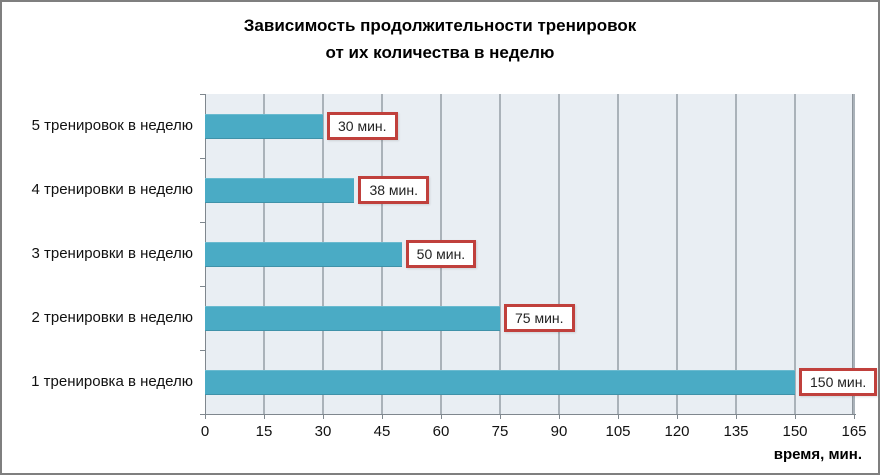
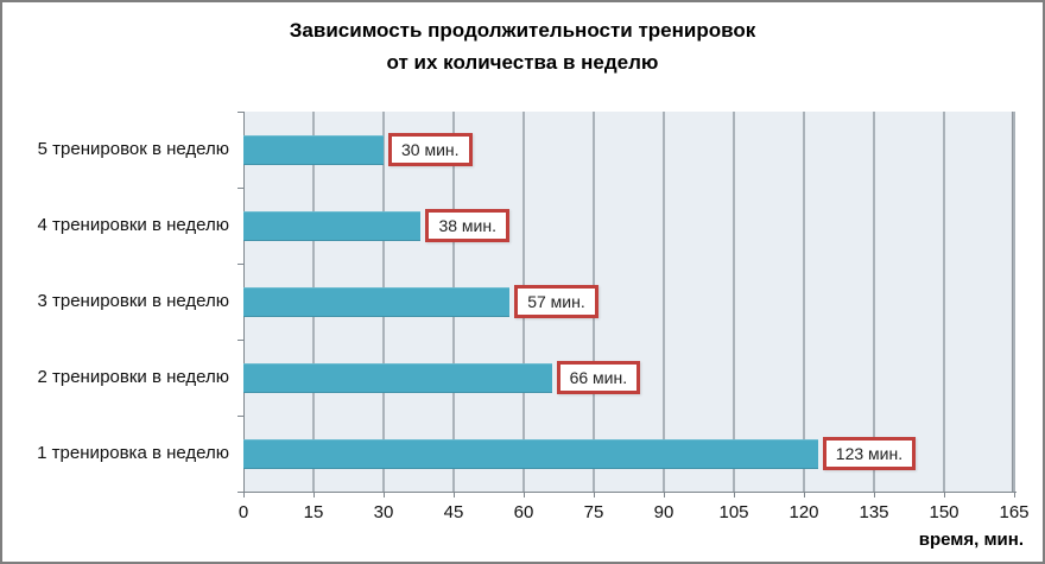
3 тренировки в неделю: 50 -> 57
2 тренировки в неделю: 75 -> 66
1 тренировка в неделю: 150 -> 123
